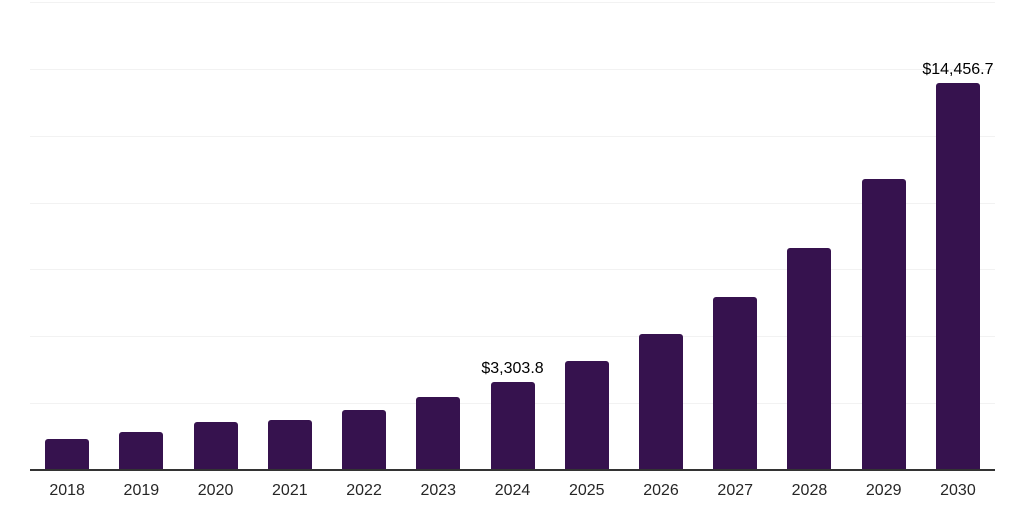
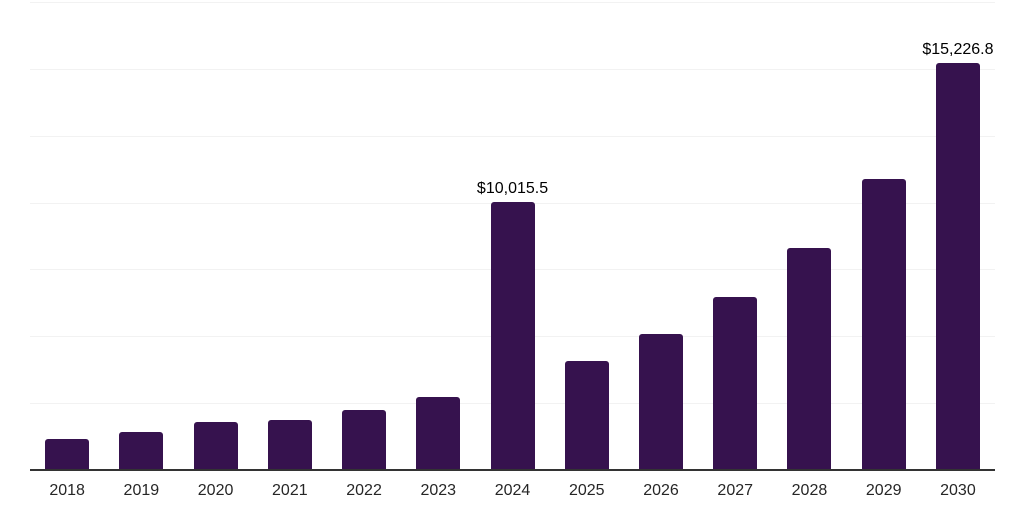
2024: $3,303.8 -> $10,015.5
2030: $14,456.7 -> $15,226.8
